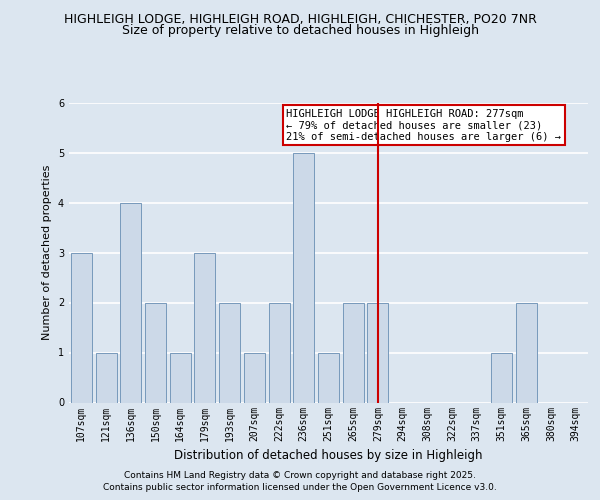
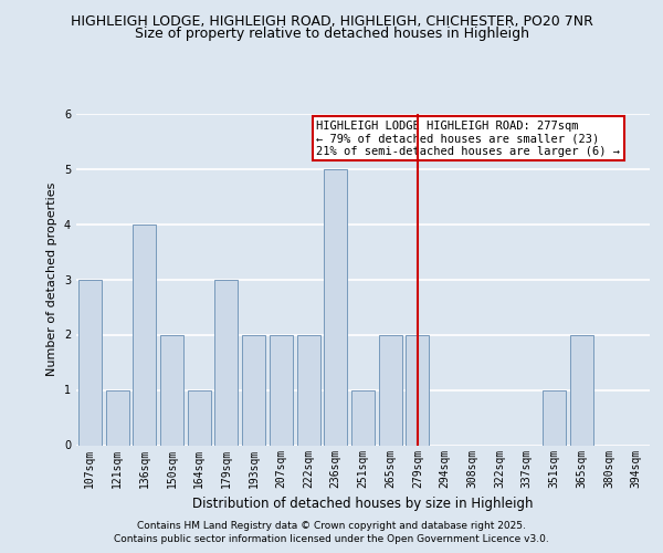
207sqm: 1 -> 2
